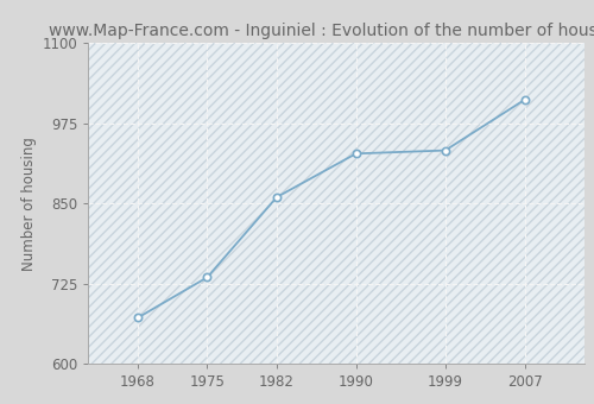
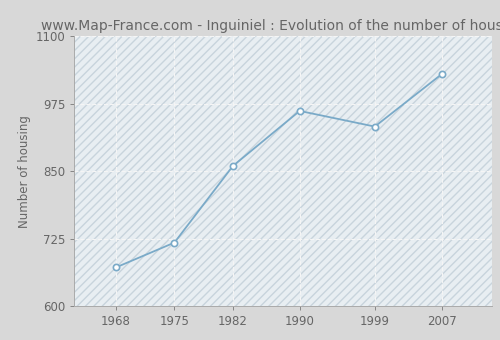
1975: 735 -> 718
1990: 928 -> 962
2007: 1012 -> 1030
